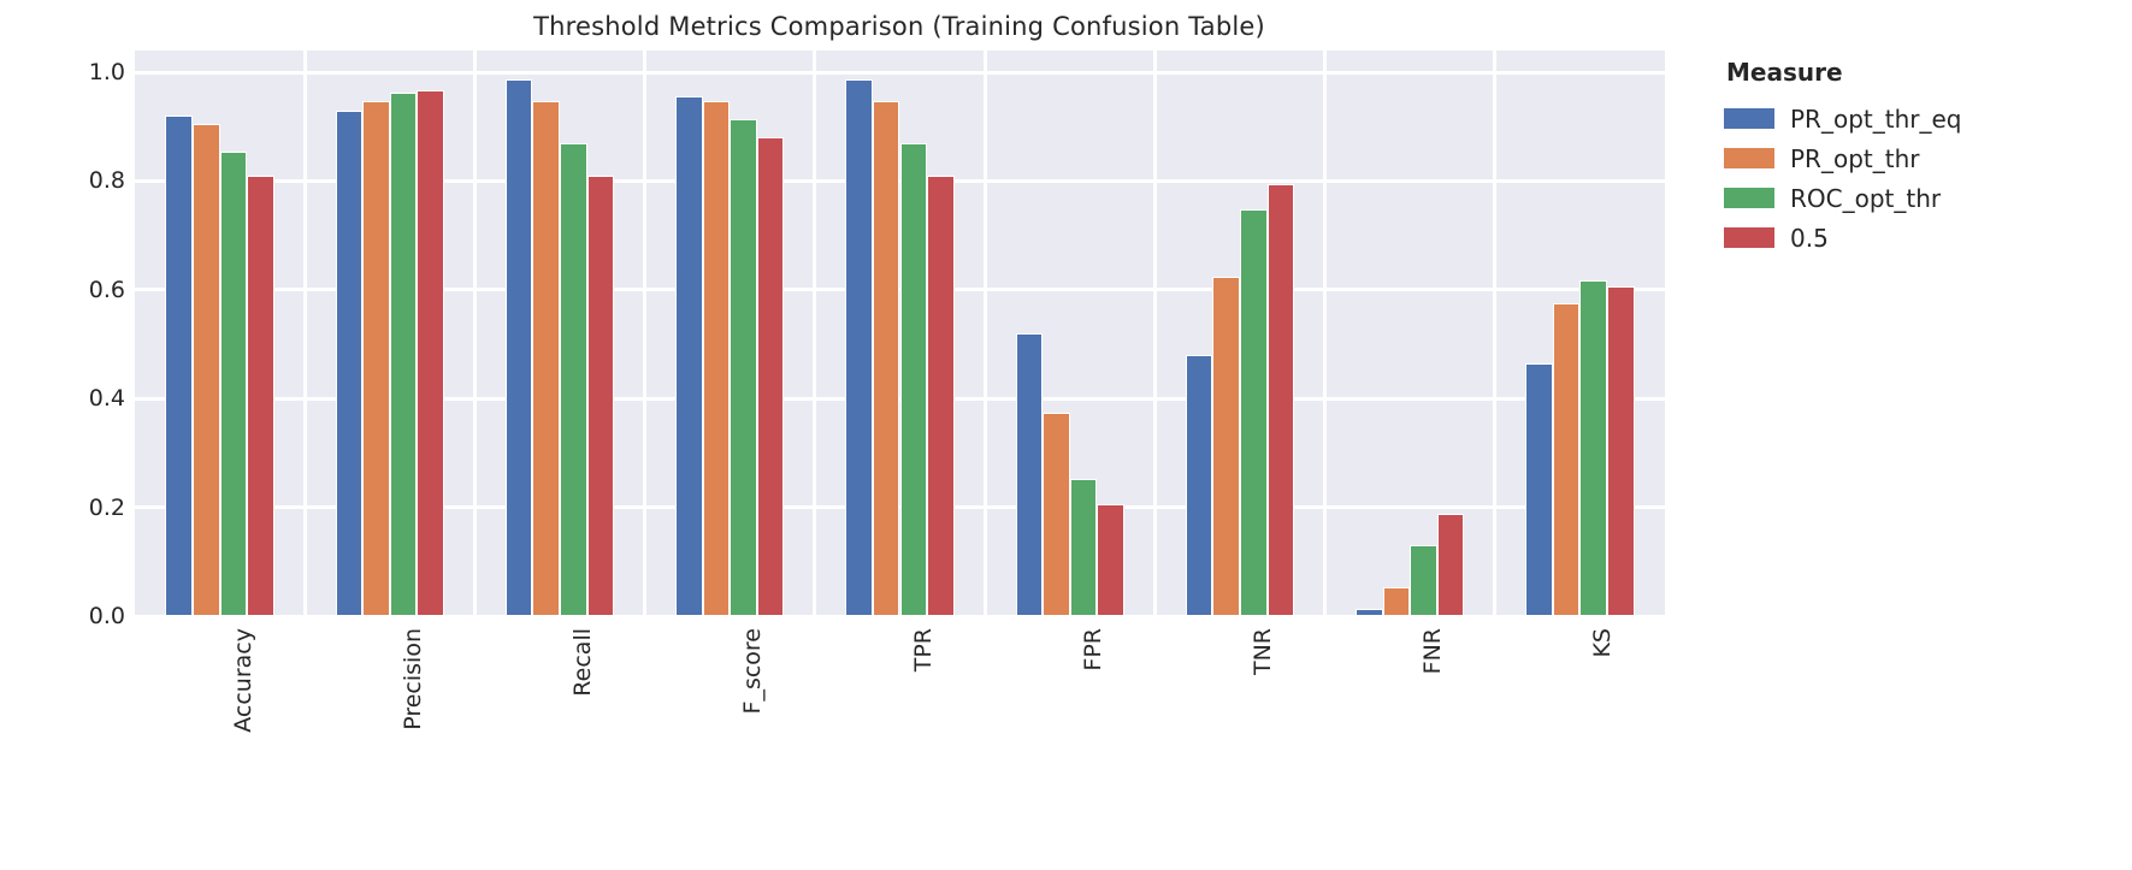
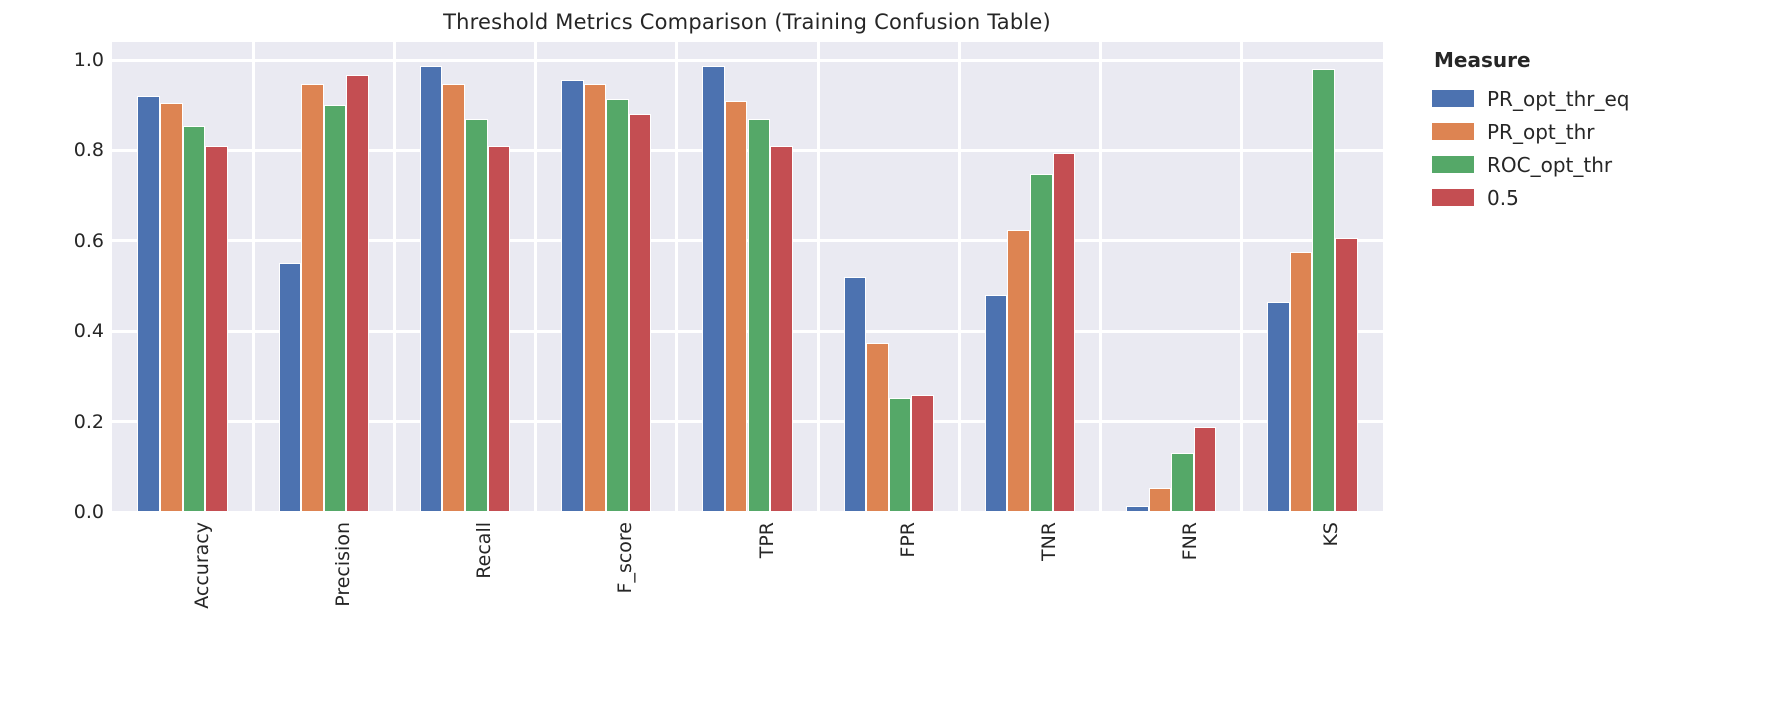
PR_opt_thr_eq/Precision: 0.93 -> 0.55
ROC_opt_thr/Precision: 0.96 -> 0.90
PR_opt_thr/TPR: 0.95 -> 0.91
0.5/FPR: 0.20 -> 0.26
ROC_opt_thr/KS: 0.62 -> 0.98
